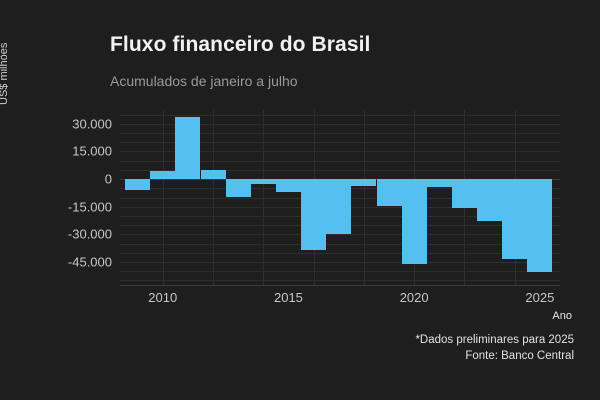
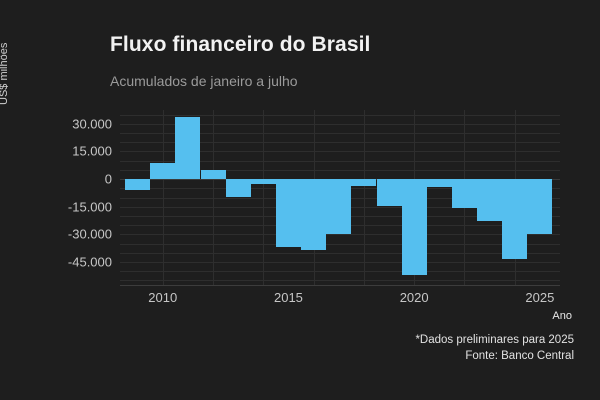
2010: 4000 -> 9000
2015: -7000 -> -37000
2020: -46000 -> -52000
2025: -50000 -> -30000
